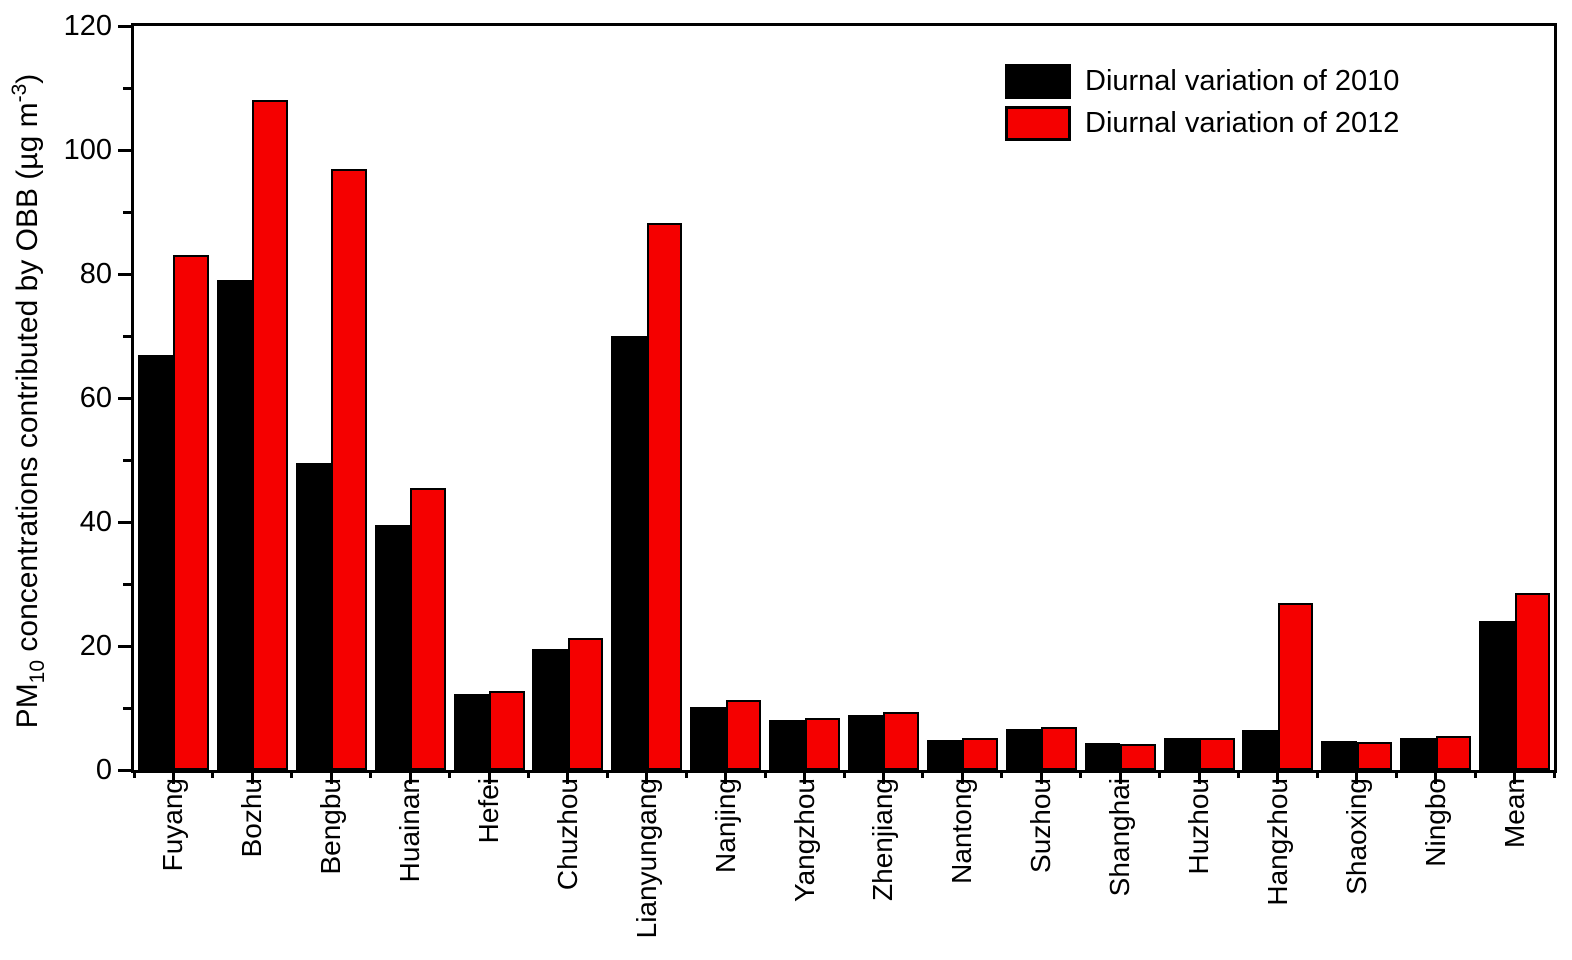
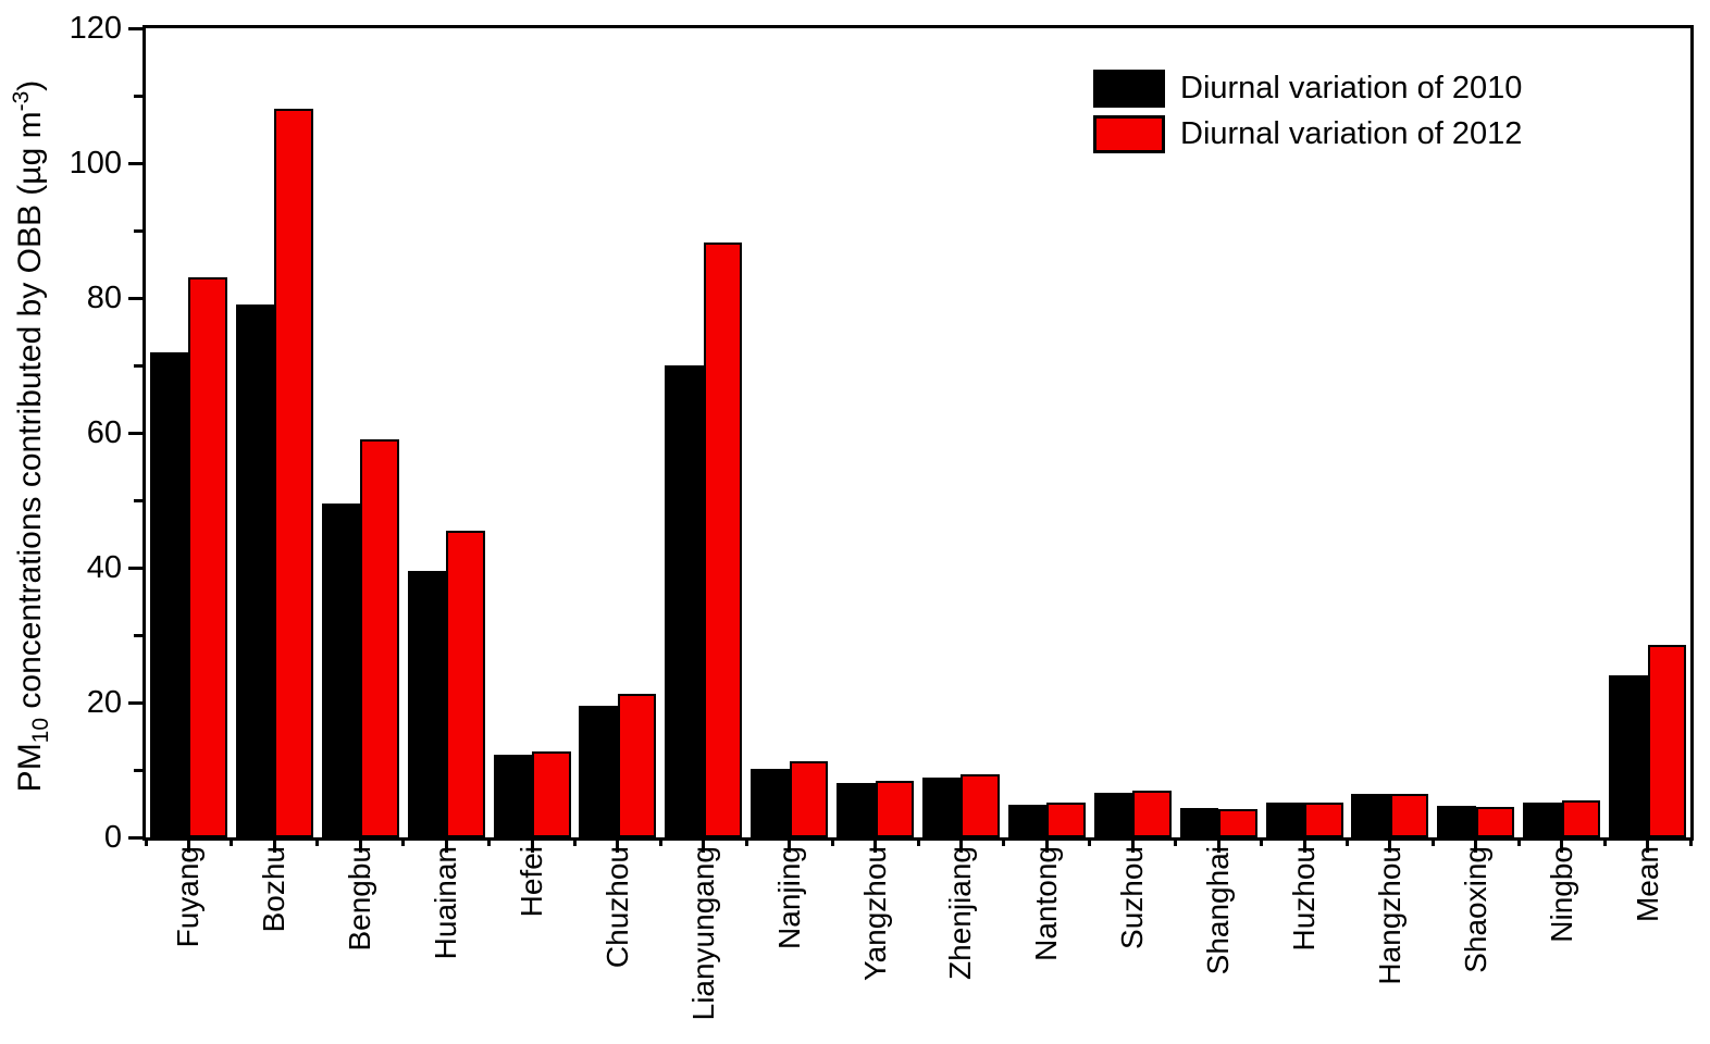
Diurnal variation of 2010/Fuyang: 67 -> 72
Diurnal variation of 2012/Bengbu: 97 -> 59
Diurnal variation of 2012/Hangzhou: 27 -> 6
